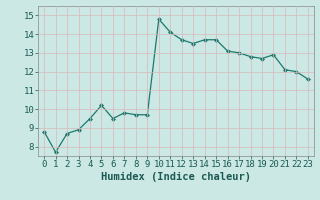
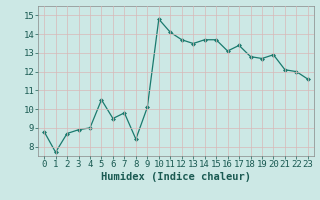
4: 9.5 -> 9.0
5: 10.2 -> 10.5
8: 9.7 -> 8.4
9: 9.7 -> 10.1
17: 13.0 -> 13.4
